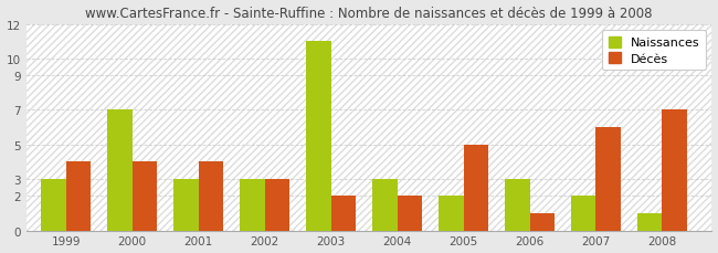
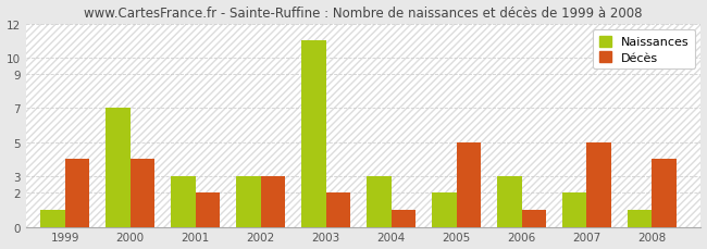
Naissances/1999: 3 -> 1
Décès/2001: 4 -> 2
Décès/2004: 2 -> 1
Décès/2007: 6 -> 5
Décès/2008: 7 -> 4
